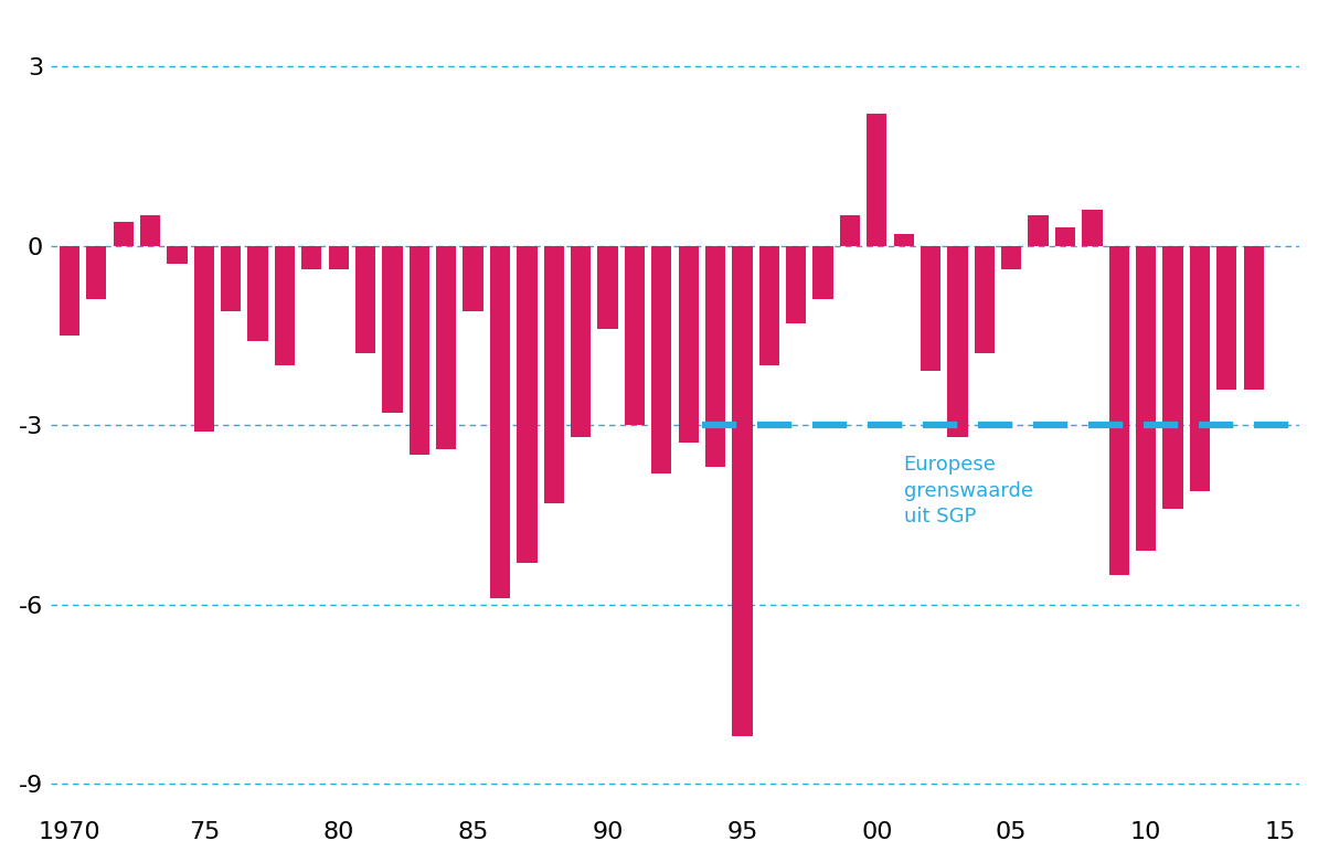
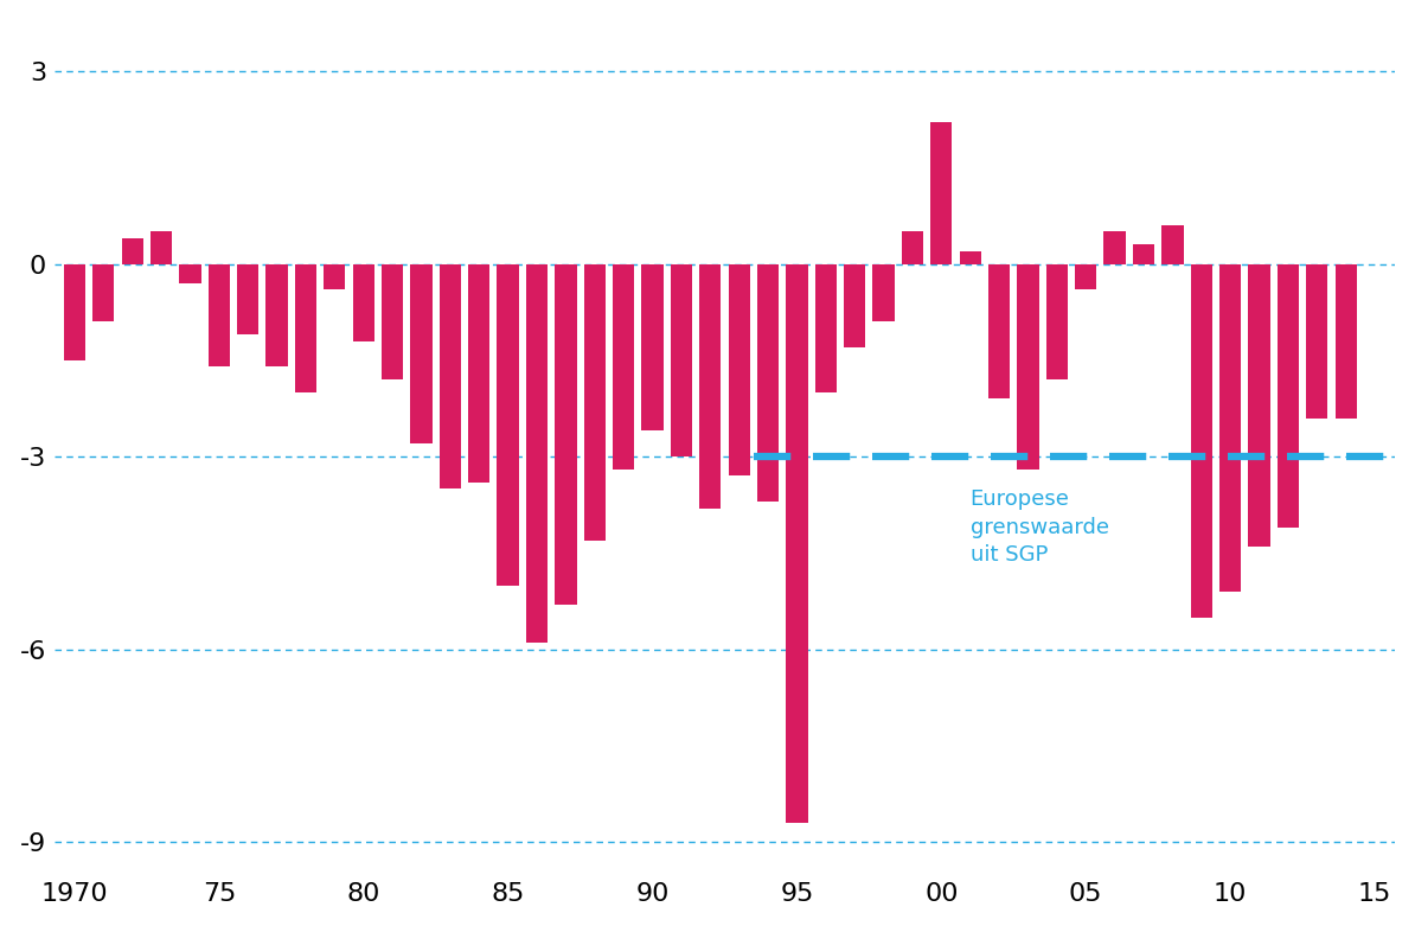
75: -3.1 -> -1.6
80: -0.4 -> -1.2
85: -1.1 -> -5.0
90: -1.4 -> -2.6
95: -8.2 -> -8.7
